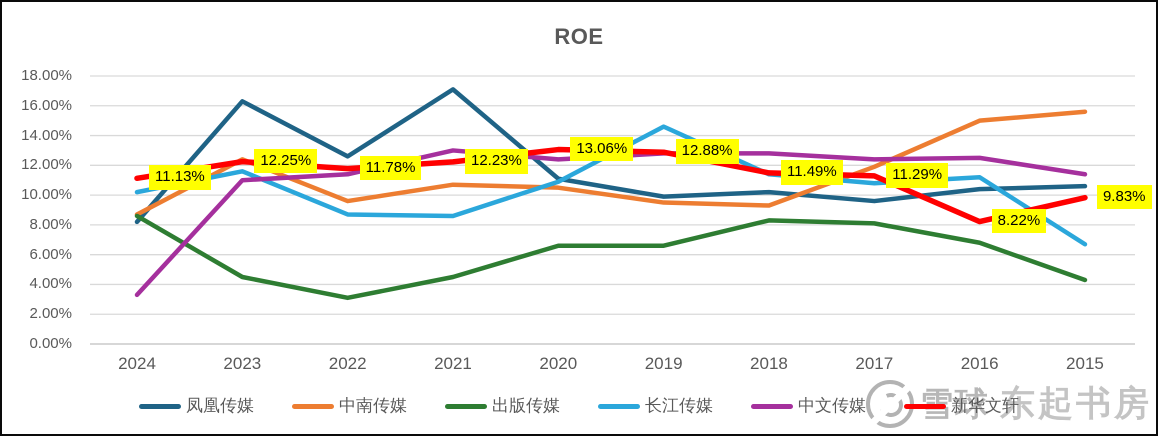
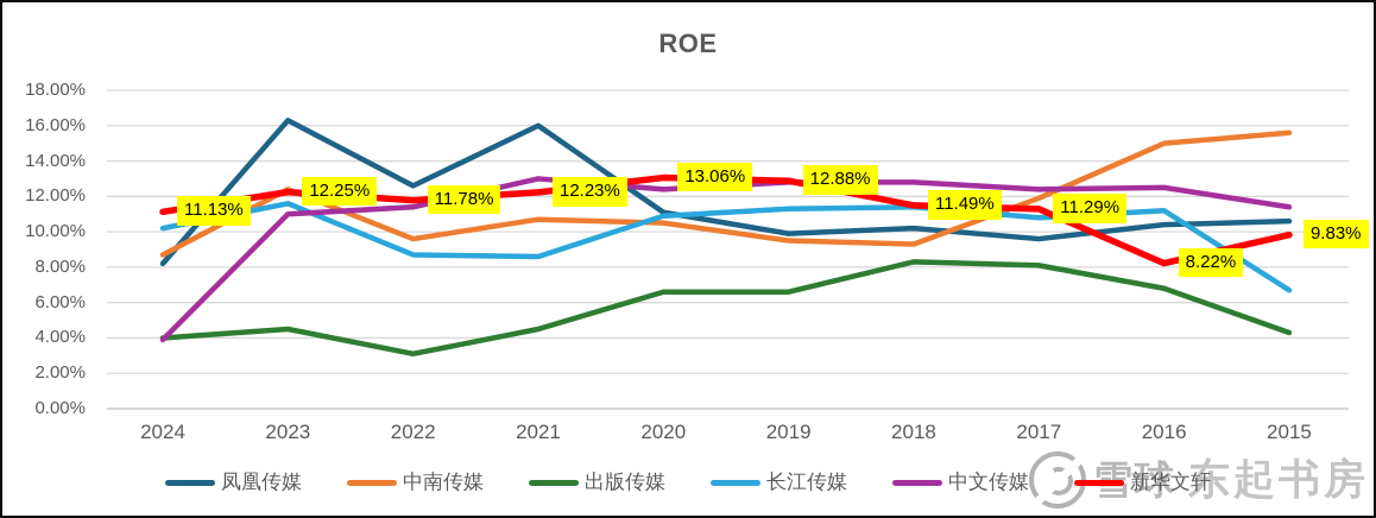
出版传媒/2024: 8.6% -> 4.0%
中文传媒/2024: 3.3% -> 3.9%
凤凰传媒/2021: 17.1% -> 16.0%
长江传媒/2019: 14.6% -> 11.3%
